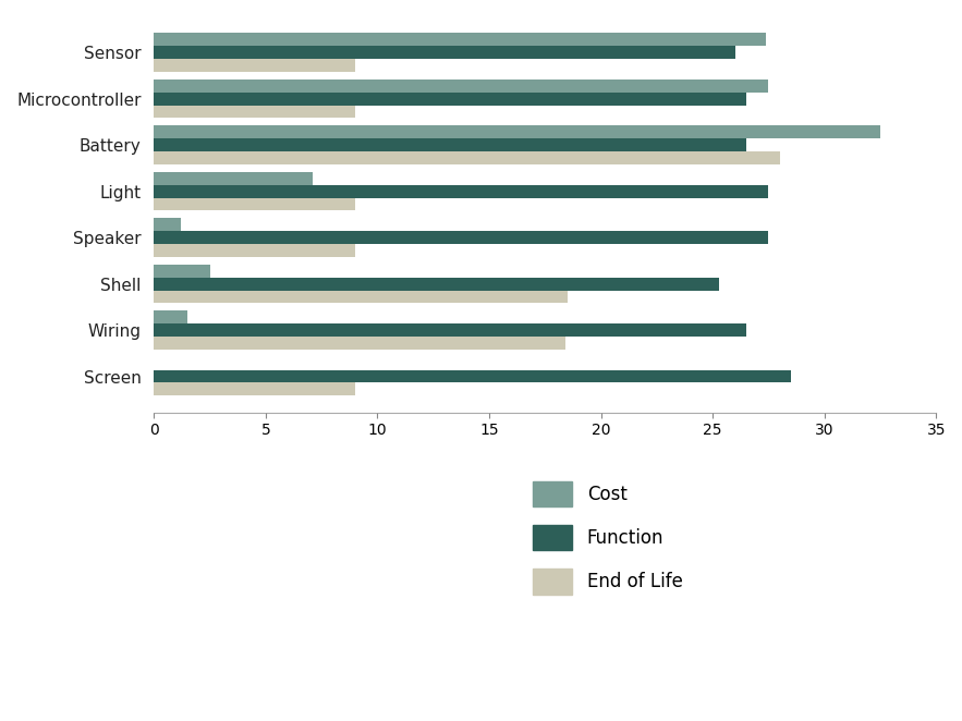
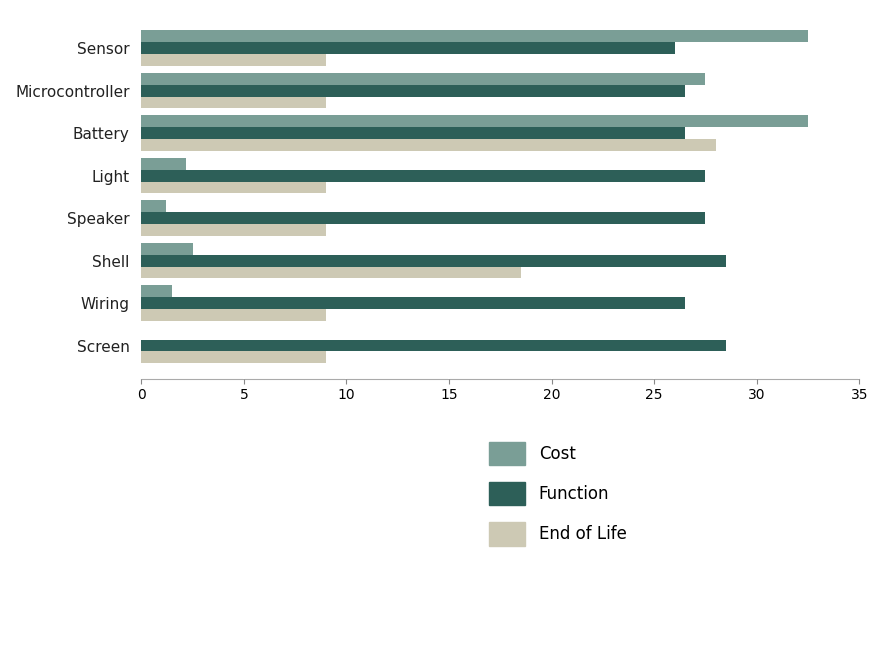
Cost/Sensor: 27.4 -> 32.5
Cost/Light: 7.1 -> 2.2
Function/Shell: 25.3 -> 28.5
End of Life/Wiring: 18.4 -> 9.0
